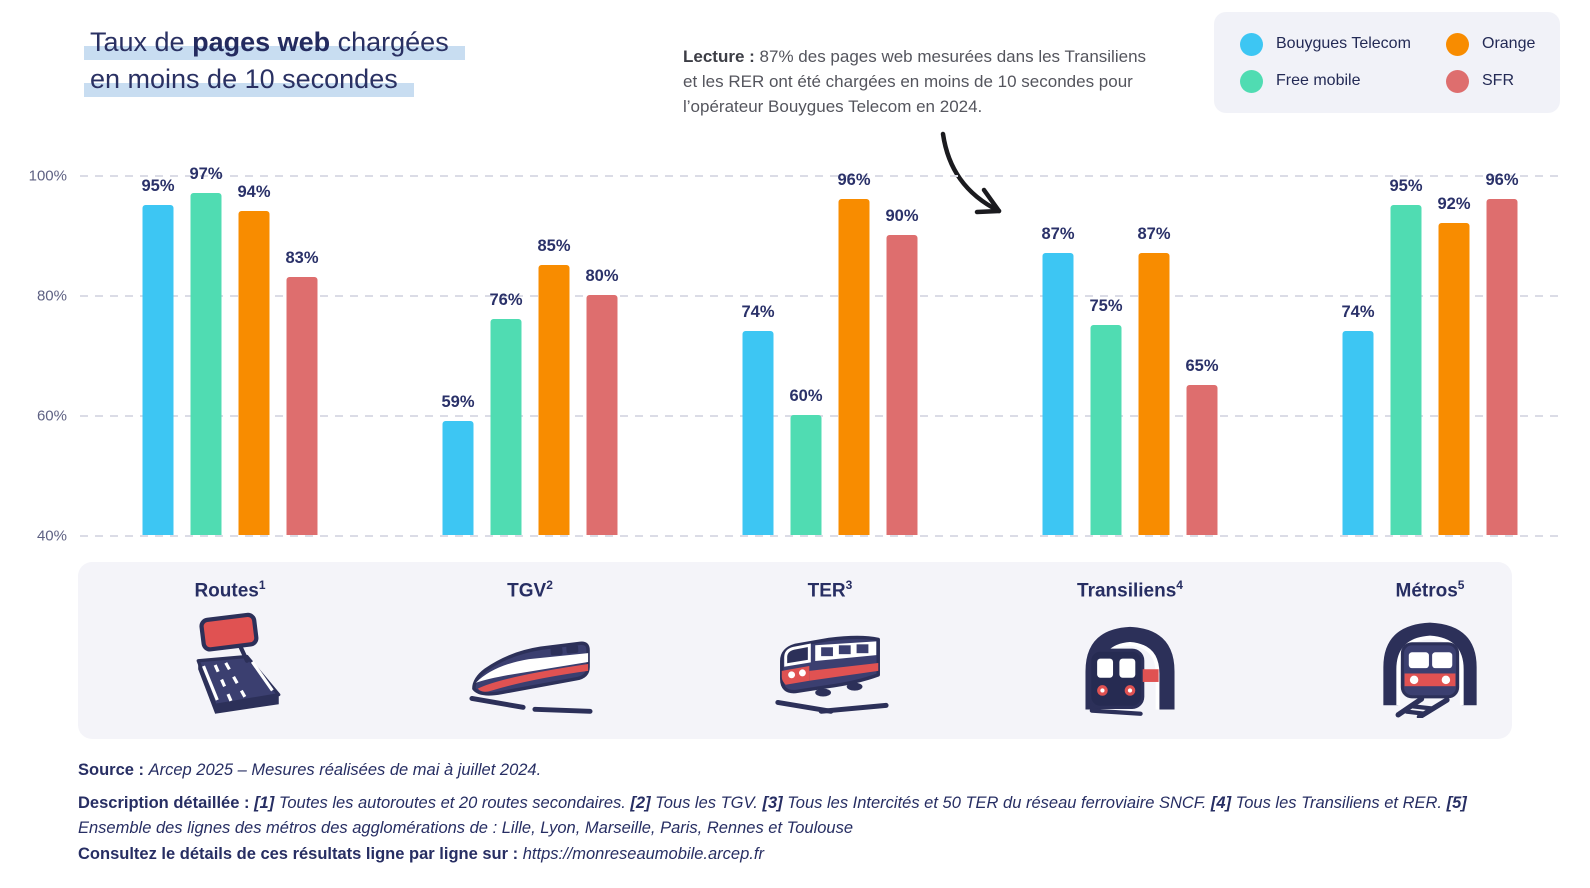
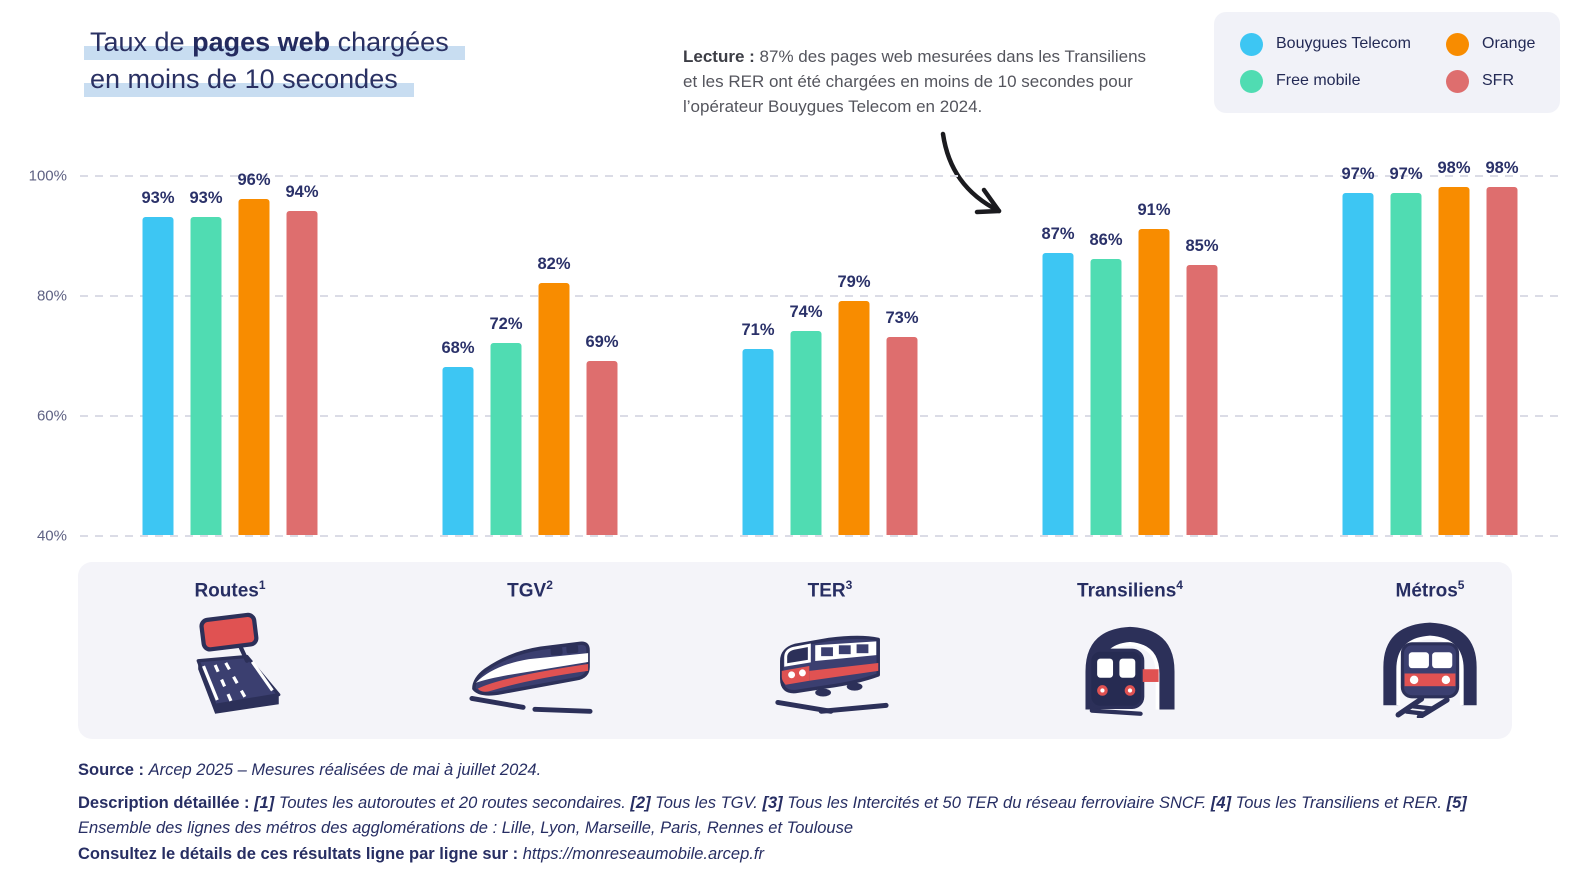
Bouygues Telecom/Routes: 95% -> 93%
Free mobile/Routes: 97% -> 93%
Orange/Routes: 94% -> 96%
SFR/Routes: 83% -> 94%
Bouygues Telecom/TGV: 59% -> 68%
Free mobile/TGV: 76% -> 72%
Orange/TGV: 85% -> 82%
SFR/TGV: 80% -> 69%
Bouygues Telecom/TER: 74% -> 71%
Free mobile/TER: 60% -> 74%
Orange/TER: 96% -> 79%
SFR/TER: 90% -> 73%
Free mobile/Transiliens: 75% -> 86%
Orange/Transiliens: 87% -> 91%
SFR/Transiliens: 65% -> 85%
Bouygues Telecom/Métros: 74% -> 97%
Free mobile/Métros: 95% -> 97%
Orange/Métros: 92% -> 98%
SFR/Métros: 96% -> 98%
